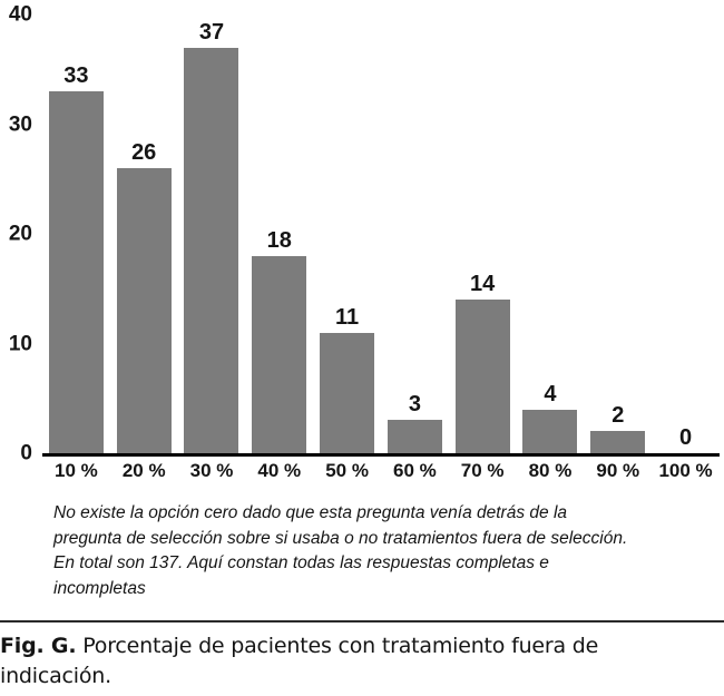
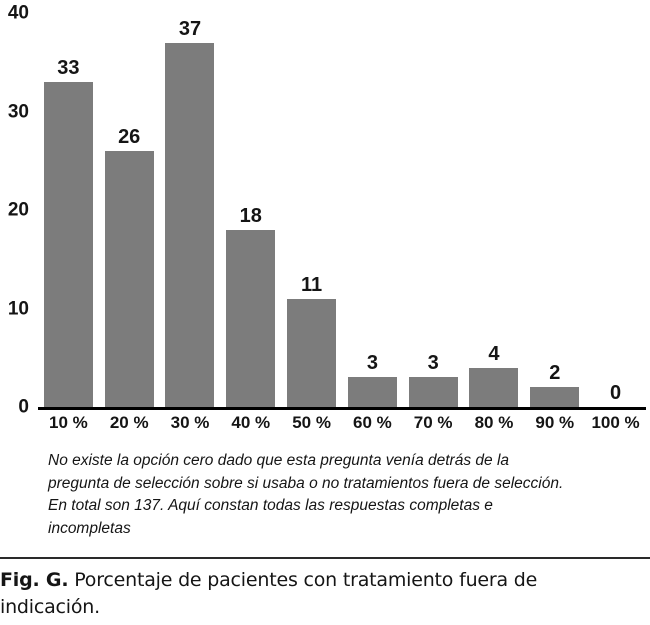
70 %: 14 -> 3
